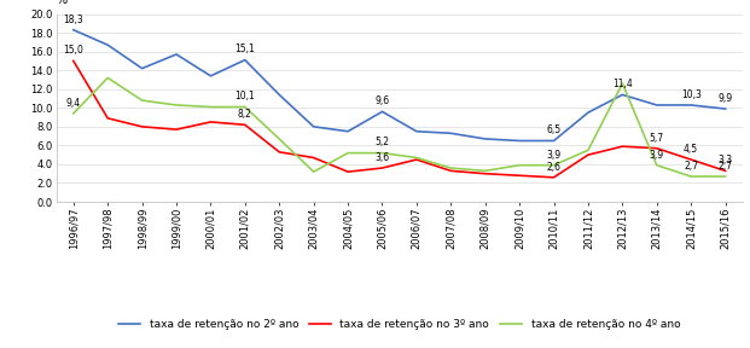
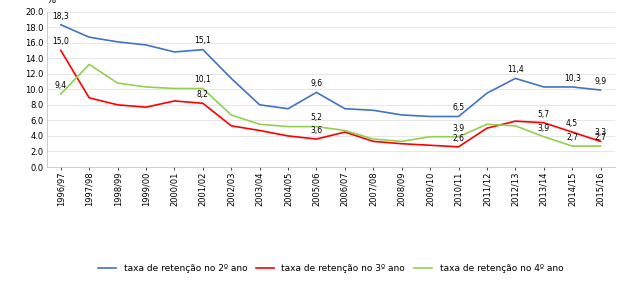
taxa de retenção no 2º ano/1998/99: 14.2 -> 16.1
taxa de retenção no 2º ano/2000/01: 13.4 -> 14.8
taxa de retenção no 4º ano/2003/04: 3.2 -> 5.5
taxa de retenção no 3º ano/2004/05: 3.2 -> 4.0
taxa de retenção no 4º ano/2012/13: 12.6 -> 5.3
